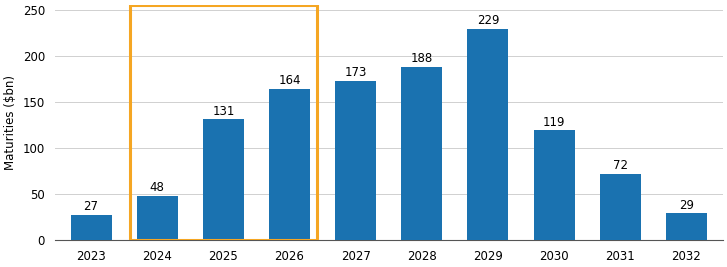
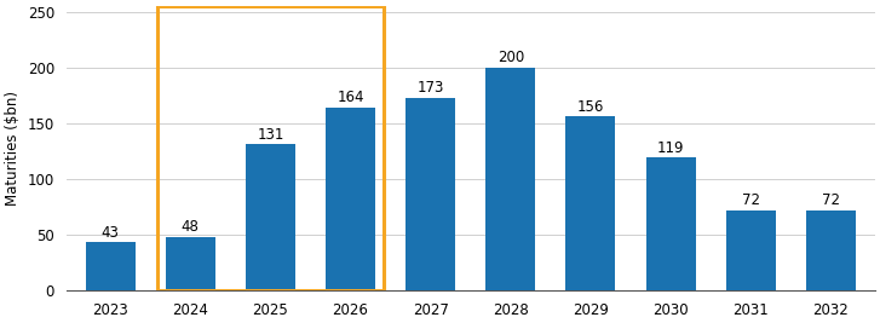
2023: 27 -> 43
2028: 188 -> 200
2029: 229 -> 156
2032: 29 -> 72
